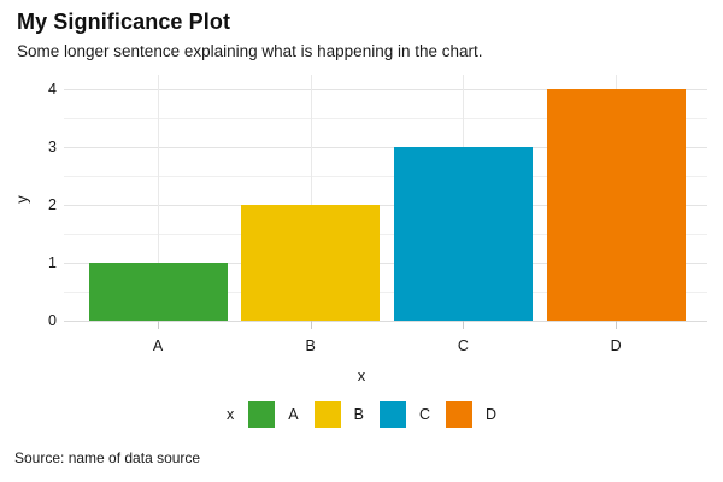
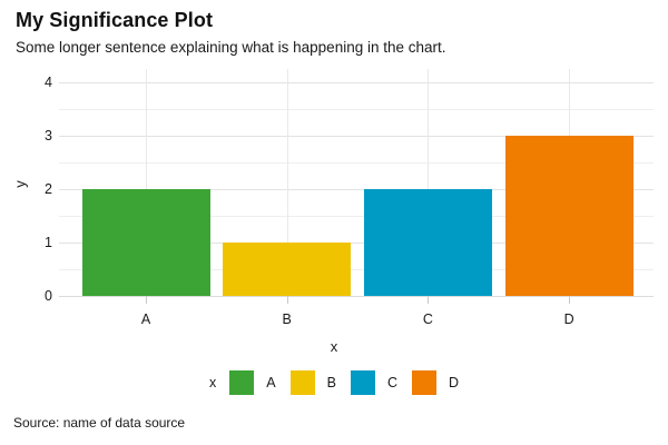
A: 1 -> 2
B: 2 -> 1
C: 3 -> 2
D: 4 -> 3
